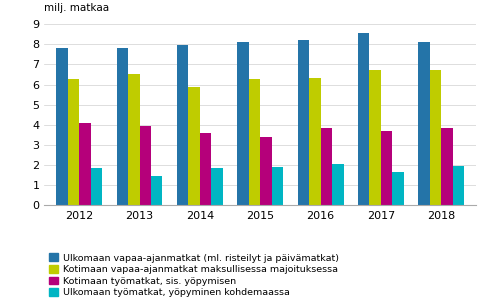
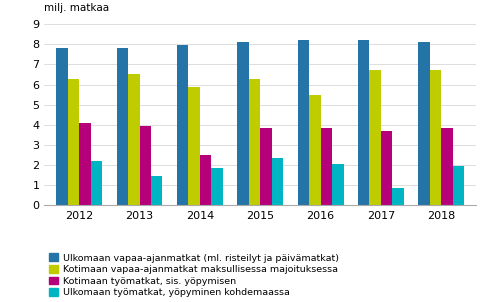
Ulkomaan työmatkat, yöpyminen kohdemaassa/2012: 1.85 -> 2.20
Kotimaan työmatkat, sis. yöpymisen/2014: 3.60 -> 2.50
Kotimaan työmatkat, sis. yöpymisen/2015: 3.40 -> 3.85
Ulkomaan työmatkat, yöpyminen kohdemaassa/2015: 1.90 -> 2.35
Kotimaan vapaa-ajanmatkat maksullisessa majoituksessa/2016: 6.35 -> 5.50
Ulkomaan vapaa-ajanmatkat (ml. risteilyt ja päivämatkat)/2017: 8.55 -> 8.20
Ulkomaan työmatkat, yöpyminen kohdemaassa/2017: 1.65 -> 0.85
